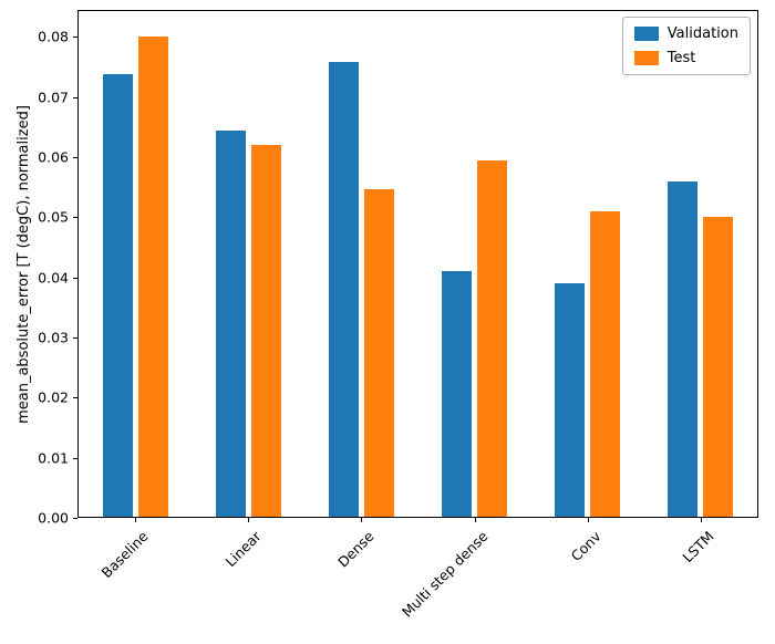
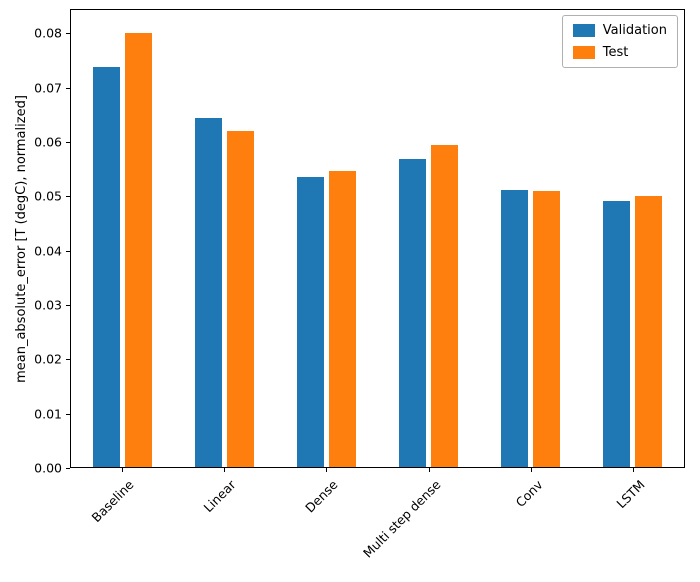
Validation/Dense: 0.076 -> 0.054
Validation/Multi step dense: 0.041 -> 0.057
Validation/Conv: 0.039 -> 0.051
Validation/LSTM: 0.056 -> 0.049
